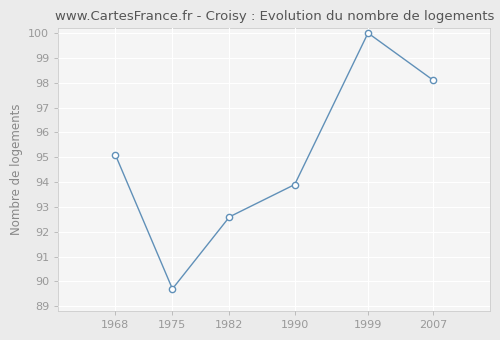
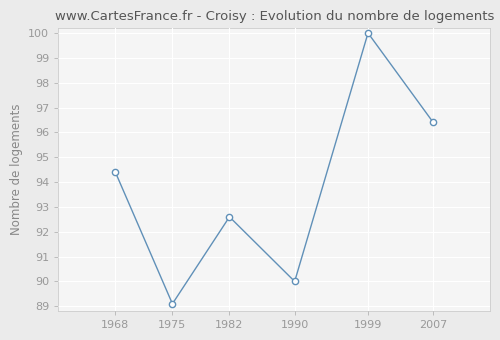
1968: 95.1 -> 94.4
1975: 89.7 -> 89.1
1990: 93.9 -> 90.0
2007: 98.1 -> 96.4
